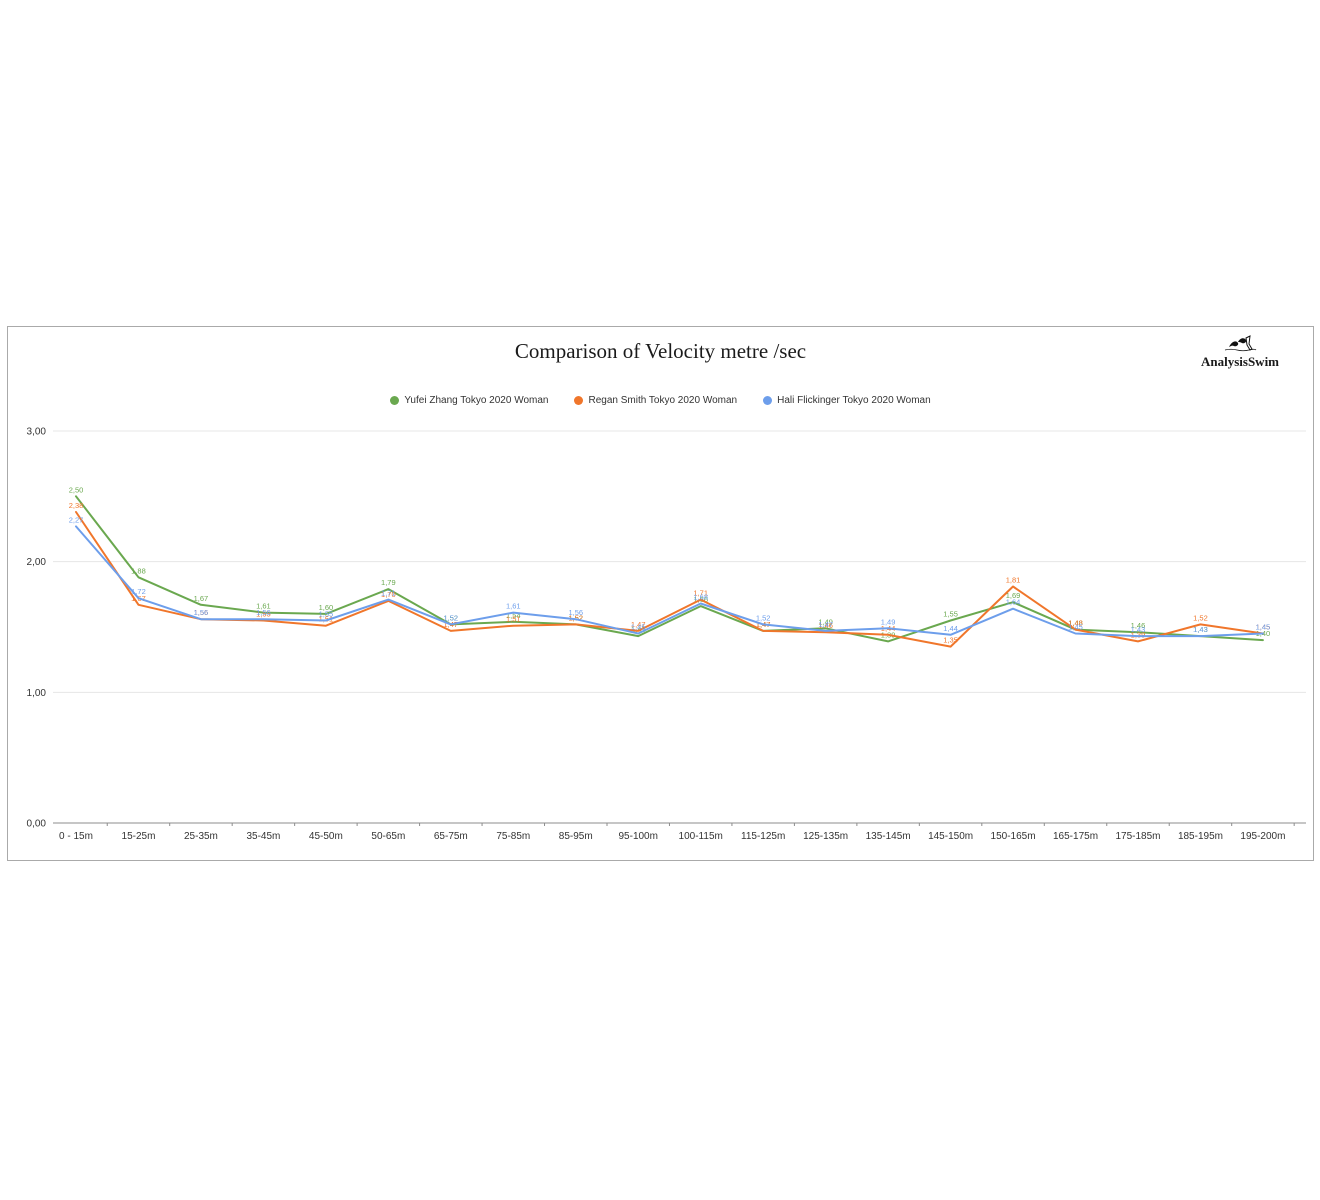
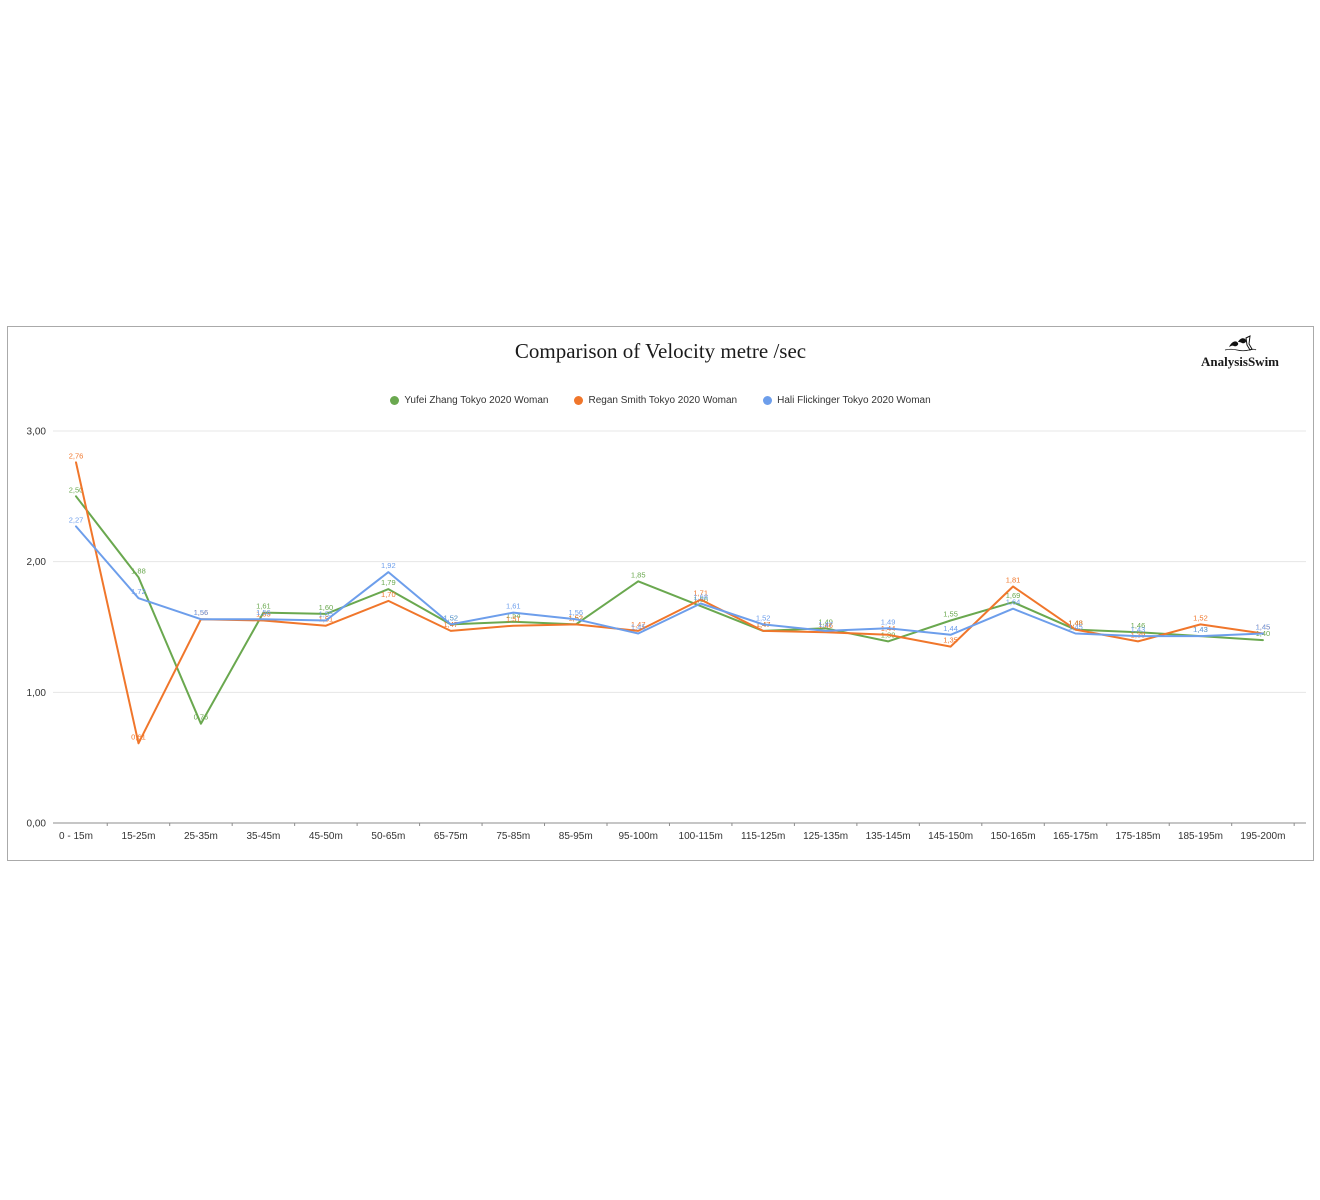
Regan Smith Tokyo 2020 Woman/0 - 15m: 2,38 -> 2,76
Regan Smith Tokyo 2020 Woman/15-25m: 1,67 -> 0,61
Yufei Zhang Tokyo 2020 Woman/25-35m: 1,67 -> 0,76
Hali Flickinger Tokyo 2020 Woman/50-65m: 1,71 -> 1,92
Yufei Zhang Tokyo 2020 Woman/95-100m: 1,43 -> 1,85
